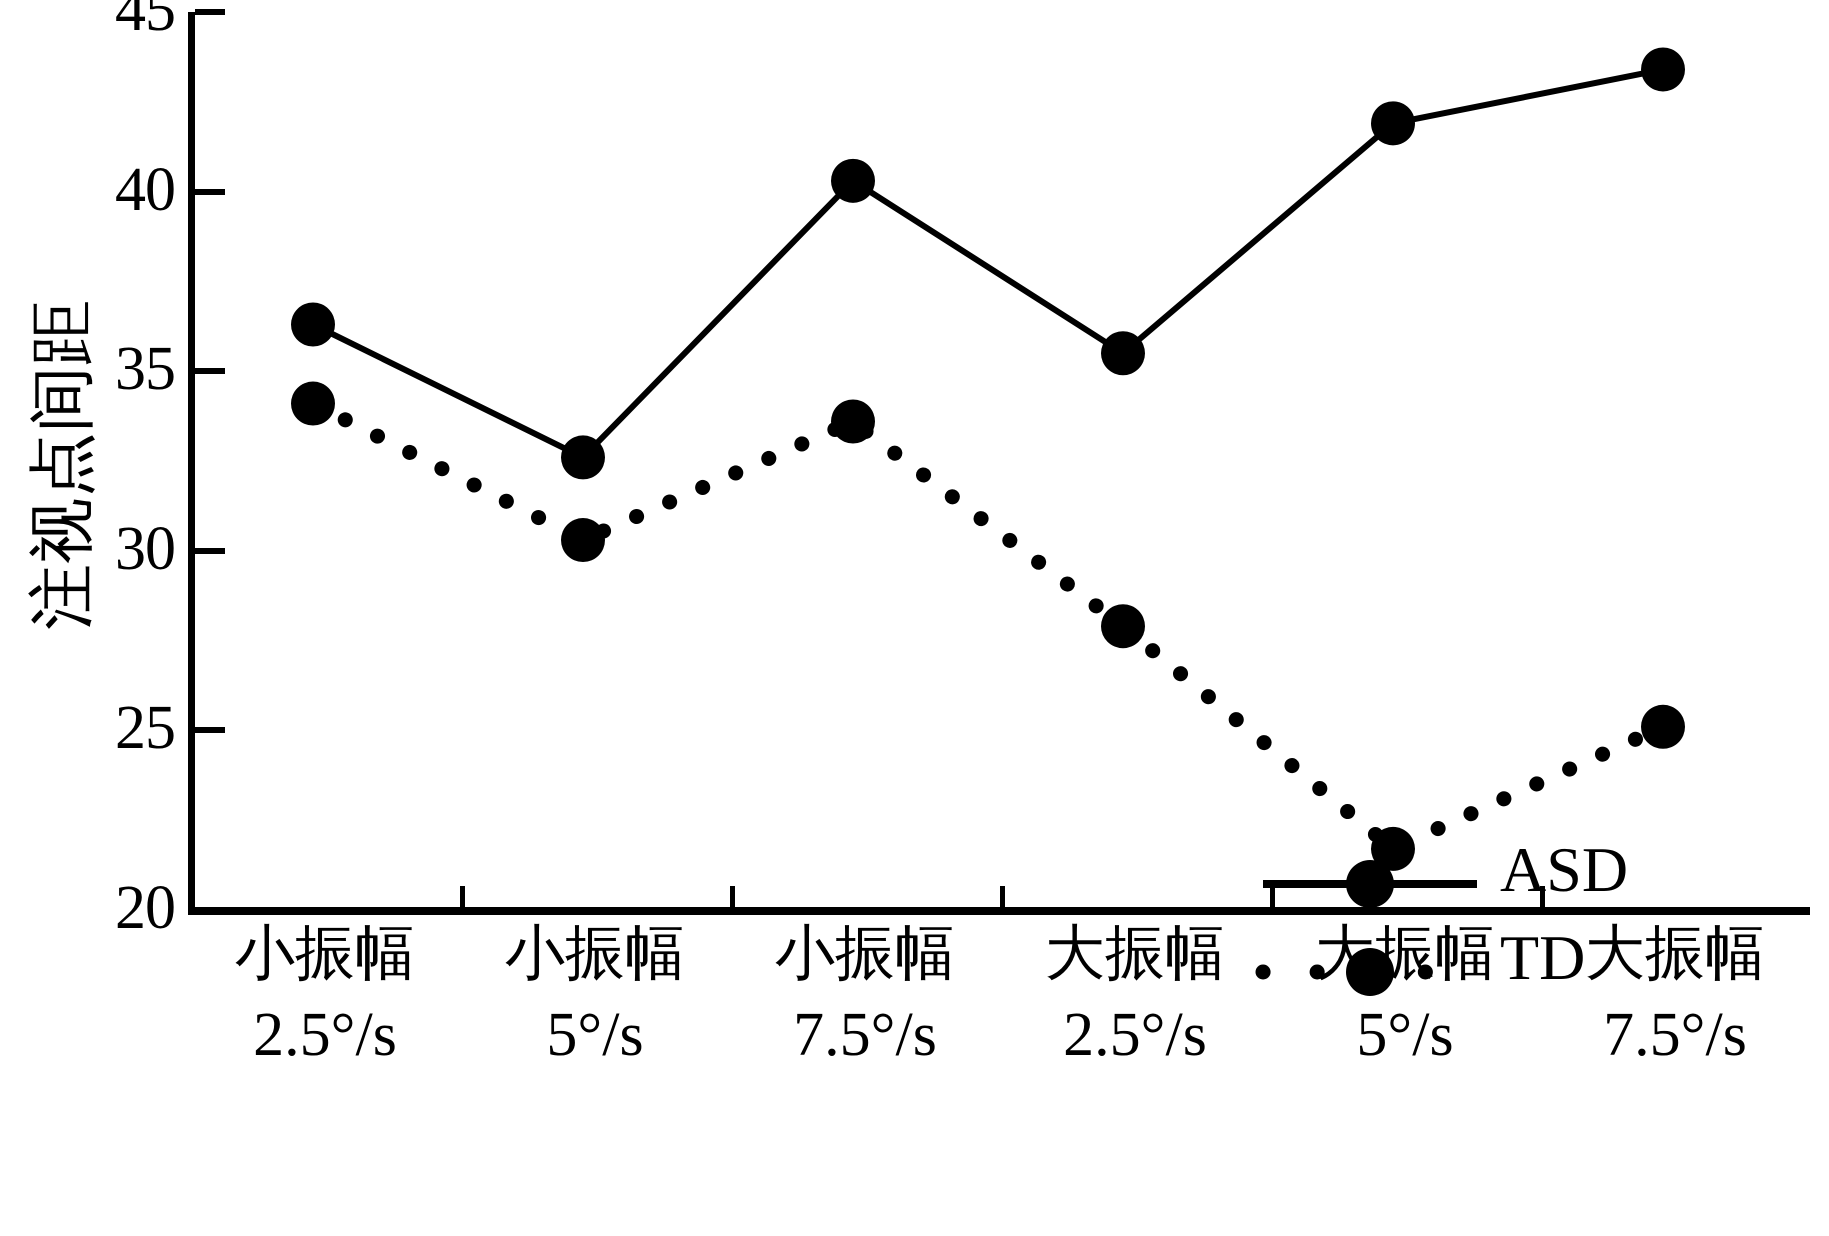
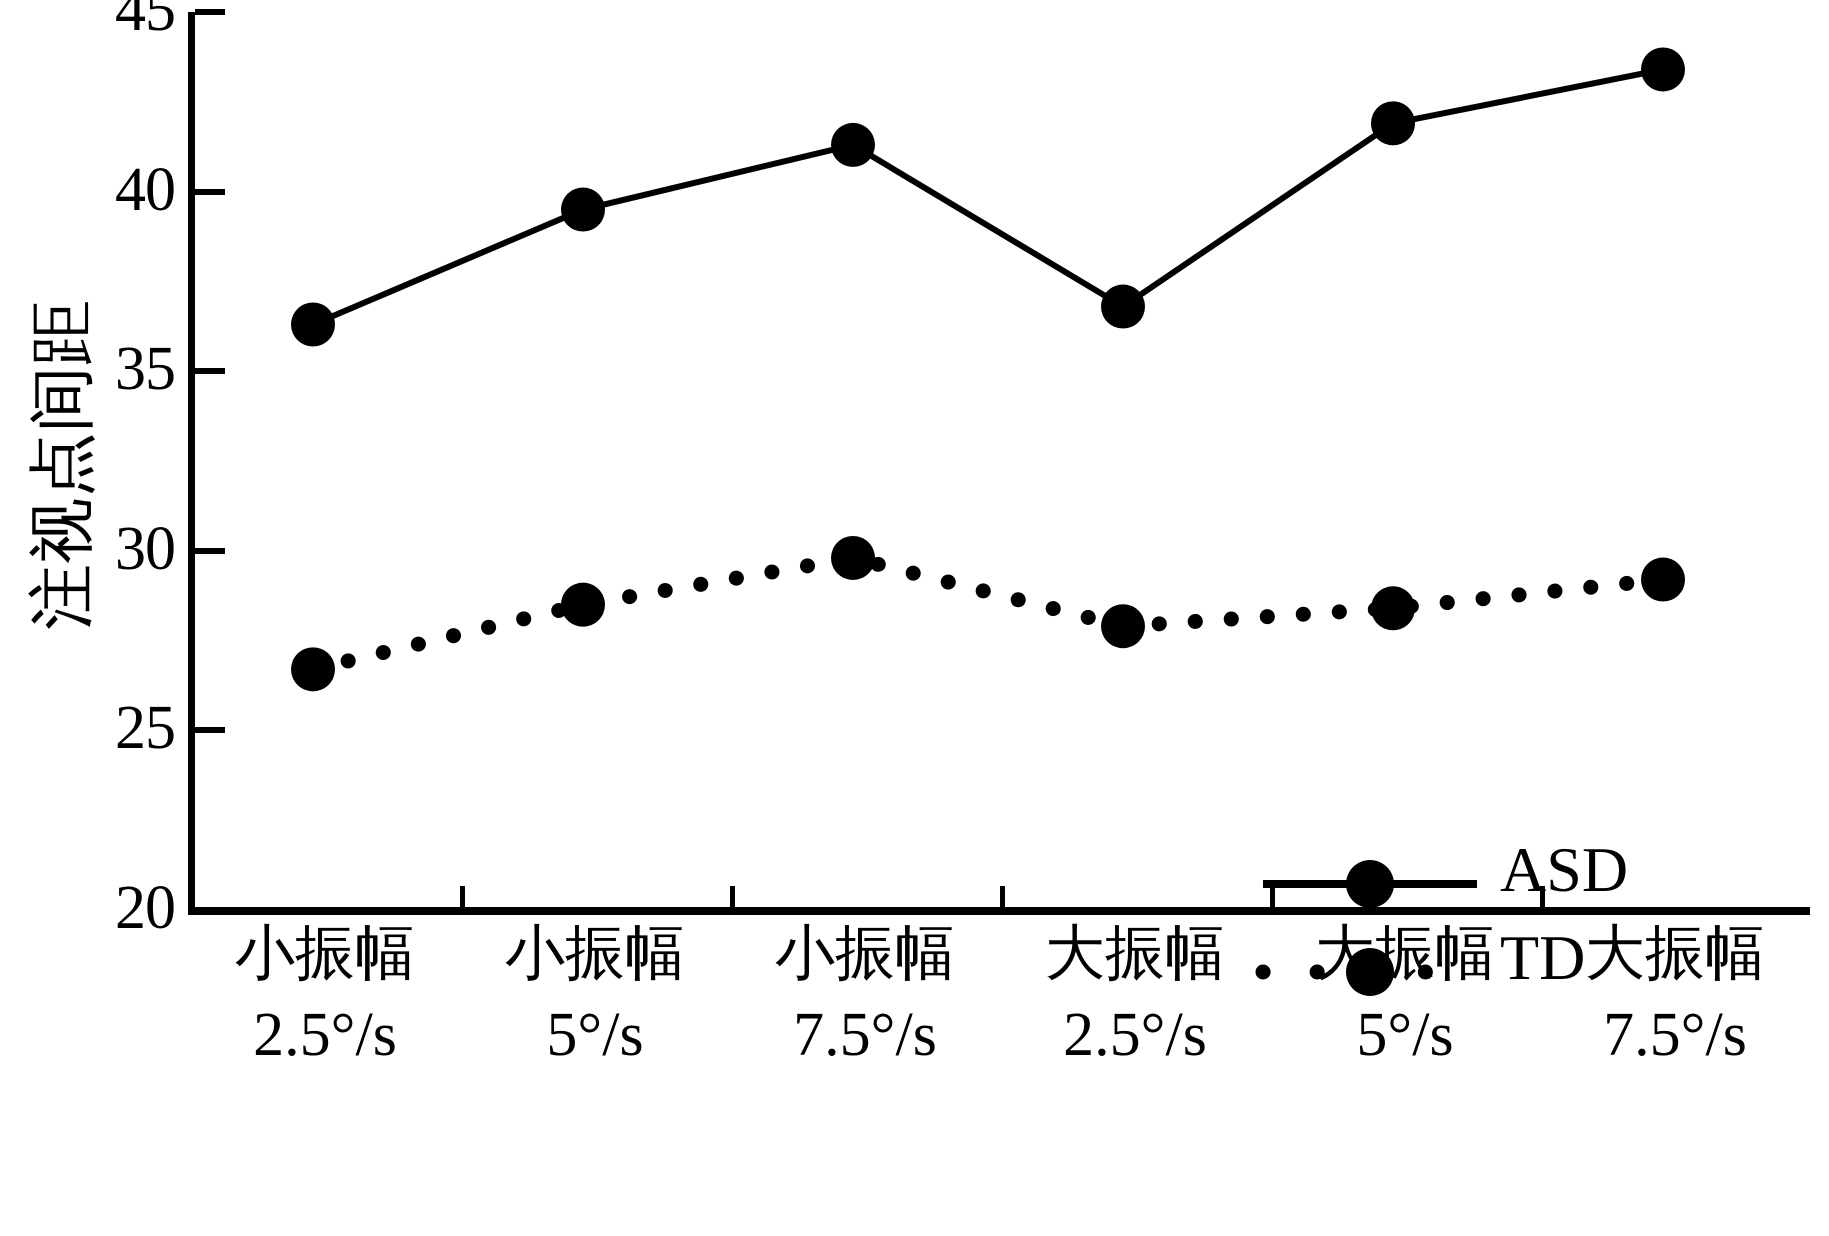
TD/小振幅 2.5°/s: 34.1 -> 26.7
ASD/小振幅 5°/s: 32.6 -> 39.5
TD/小振幅 5°/s: 30.3 -> 28.5
ASD/小振幅 7.5°/s: 40.3 -> 41.3
TD/小振幅 7.5°/s: 33.6 -> 29.8
ASD/大振幅 2.5°/s: 35.5 -> 36.8
TD/大振幅 5°/s: 21.7 -> 28.4
TD/大振幅 7.5°/s: 25.1 -> 29.2
